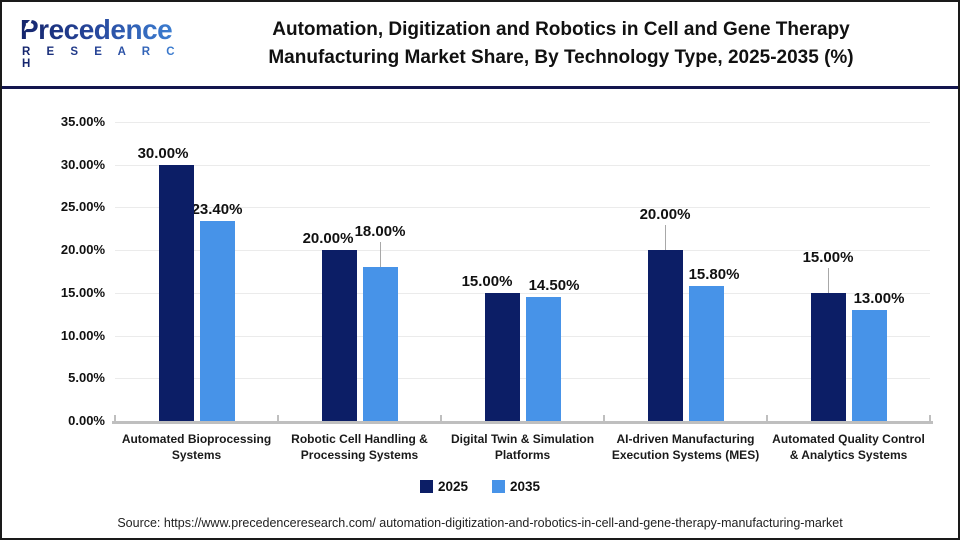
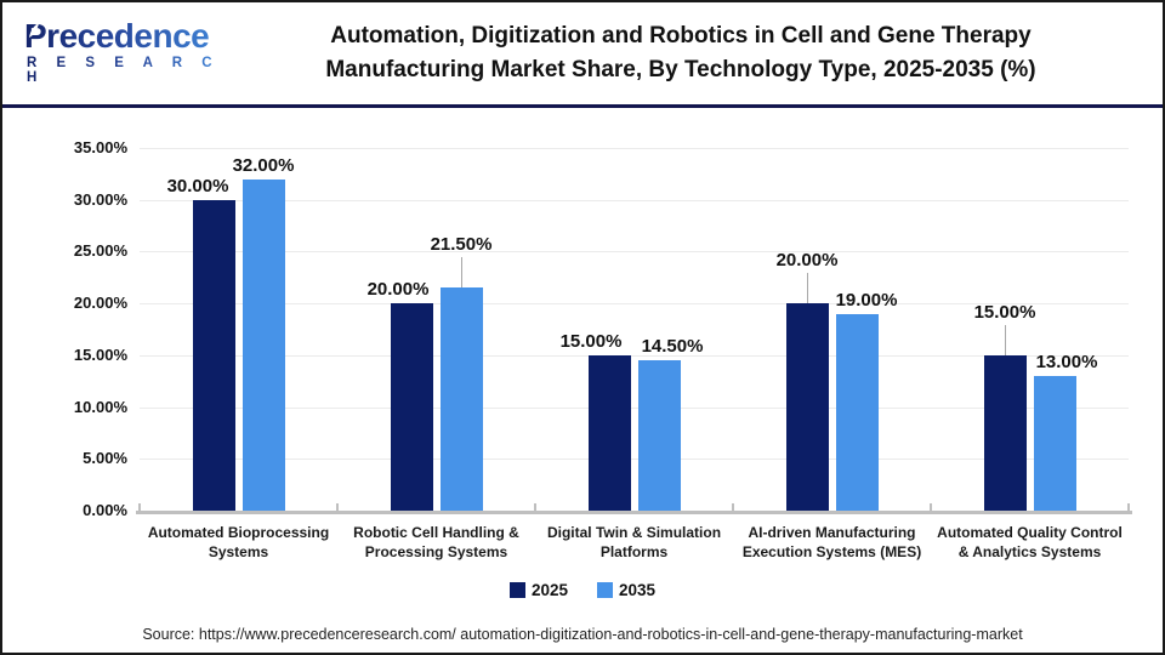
2035/Automated Bioprocessing Systems: 23.40% -> 32.00%
2035/Robotic Cell Handling & Processing Systems: 18.00% -> 21.50%
2035/AI-driven Manufacturing Execution Systems (MES): 15.80% -> 19.00%
